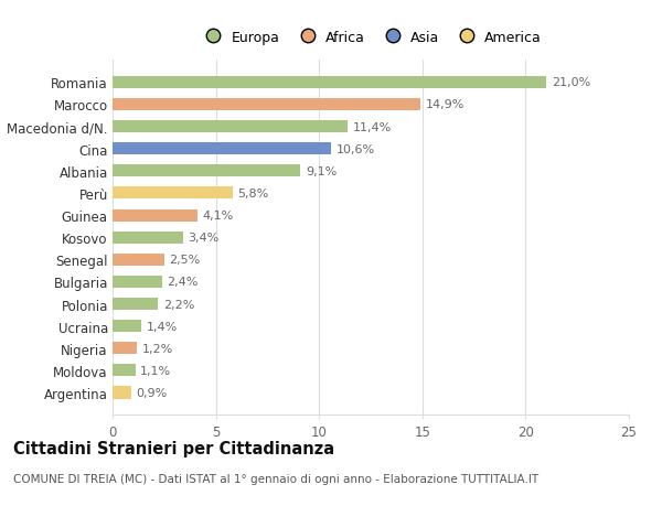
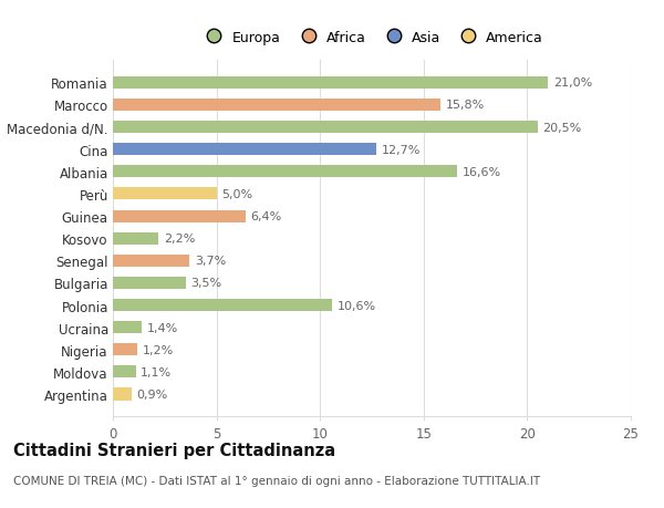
Marocco: 14,9% -> 15,8%
Macedonia d/N.: 11,4% -> 20,5%
Cina: 10,6% -> 12,7%
Albania: 9,1% -> 16,6%
Perù: 5,8% -> 5,0%
Guinea: 4,1% -> 6,4%
Kosovo: 3,4% -> 2,2%
Senegal: 2,5% -> 3,7%
Bulgaria: 2,4% -> 3,5%
Polonia: 2,2% -> 10,6%
